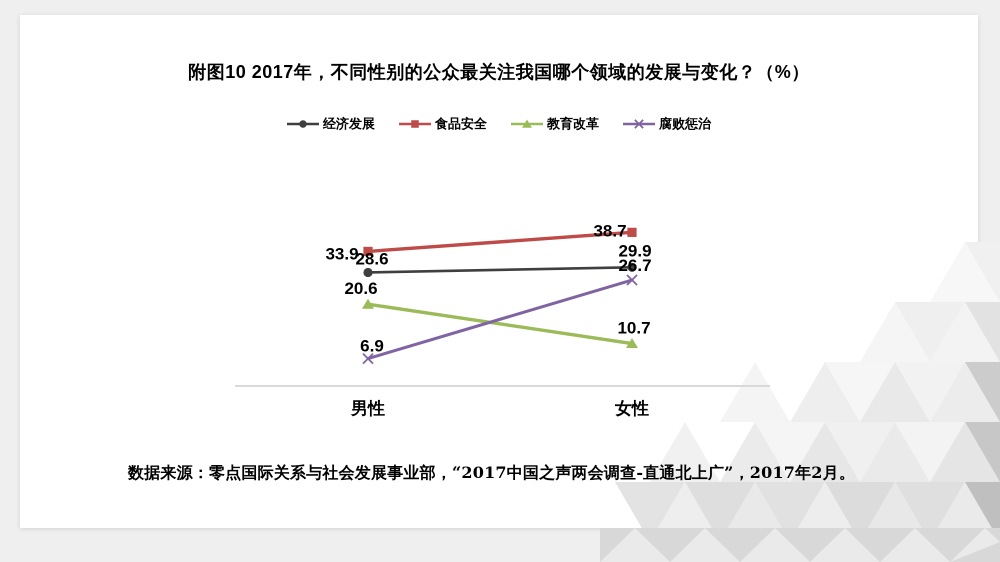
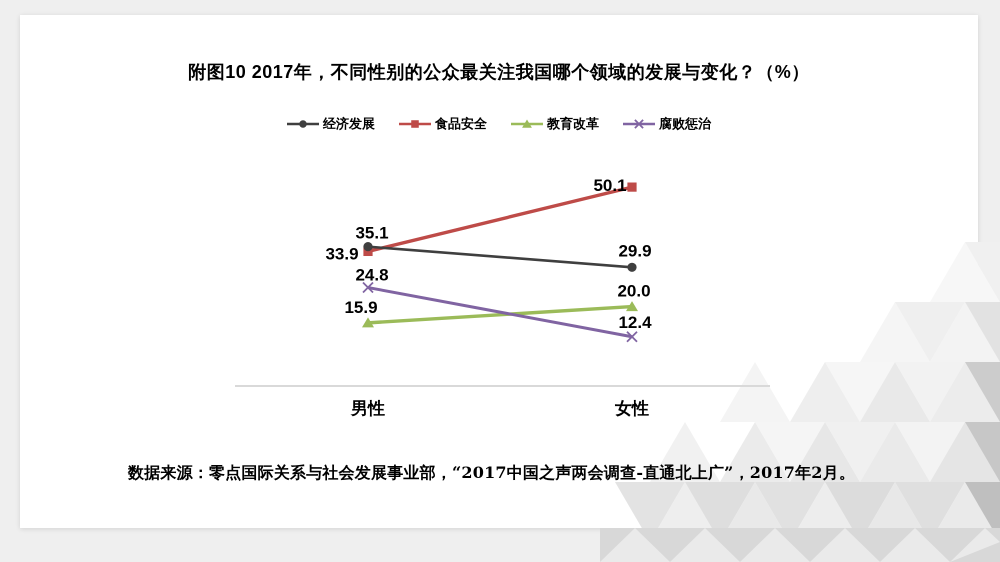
经济发展/男性: 28.6 -> 35.1
教育改革/男性: 20.6 -> 15.9
腐败惩治/男性: 6.9 -> 24.8
食品安全/女性: 38.7 -> 50.1
教育改革/女性: 10.7 -> 20.0
腐败惩治/女性: 26.7 -> 12.4
